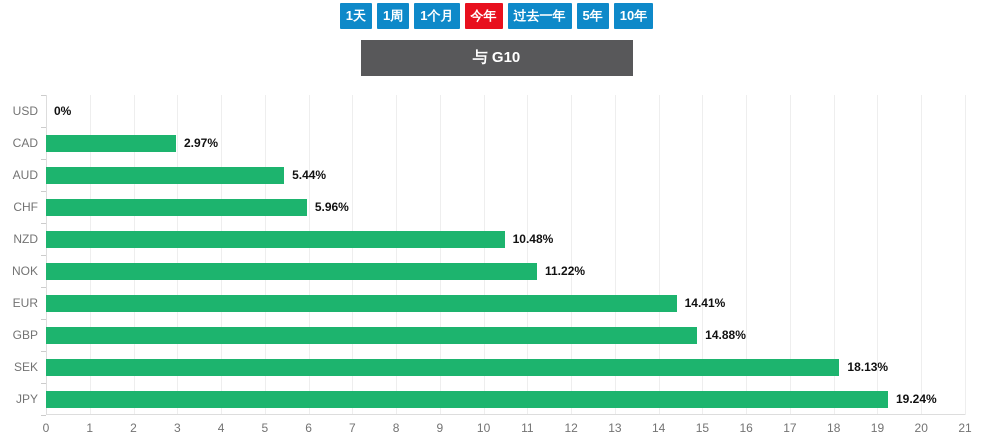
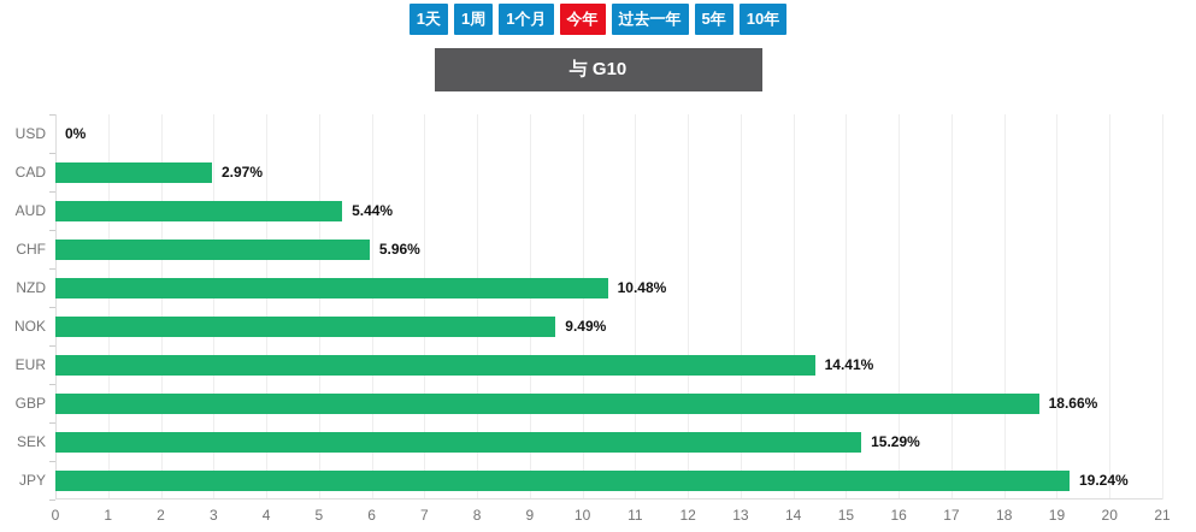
NOK: 11.22% -> 9.49%
GBP: 14.88% -> 18.66%
SEK: 18.13% -> 15.29%
